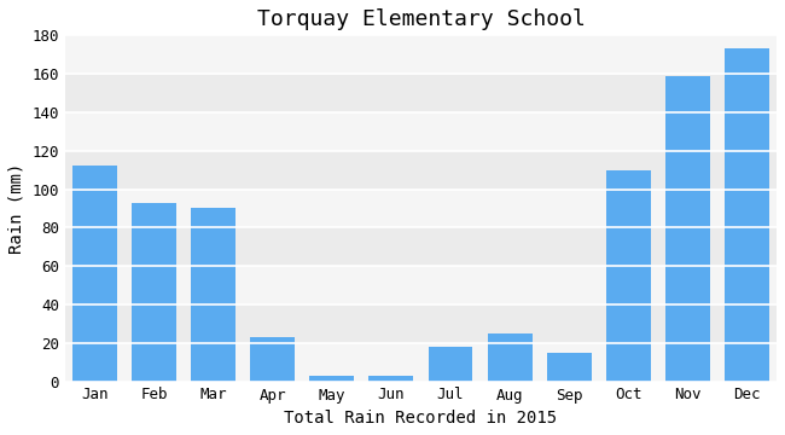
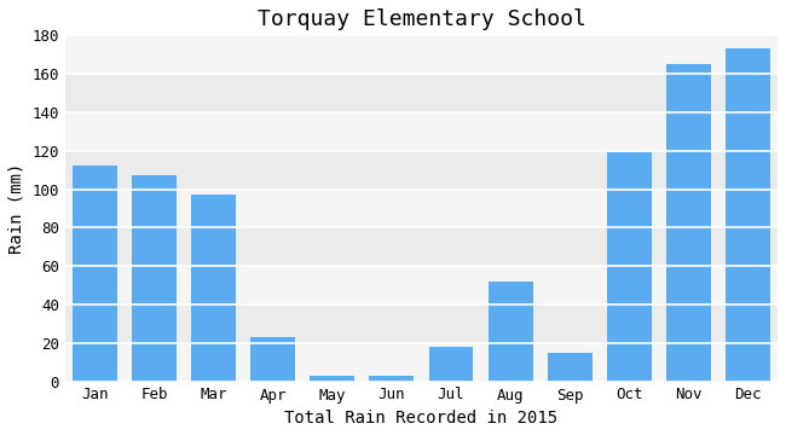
Feb: 93 -> 107
Mar: 90 -> 97
Aug: 25 -> 52
Oct: 110 -> 119
Nov: 159 -> 165
